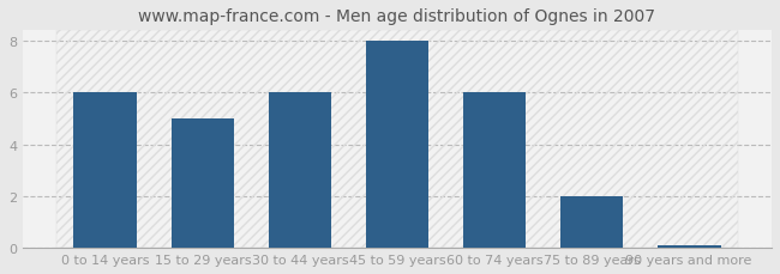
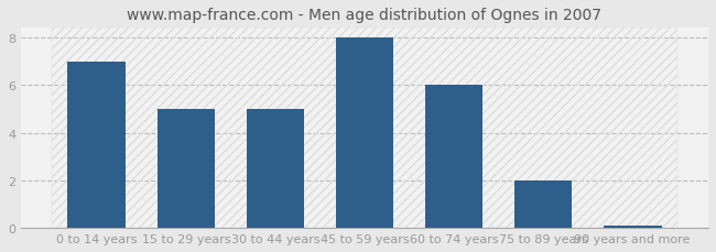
0 to 14 years: 6.00 -> 7.00
30 to 44 years: 6.00 -> 5.00
